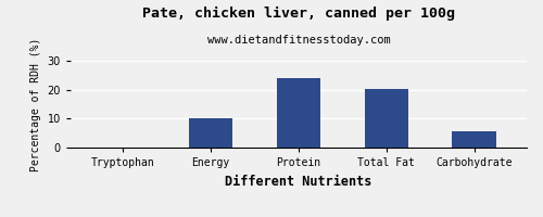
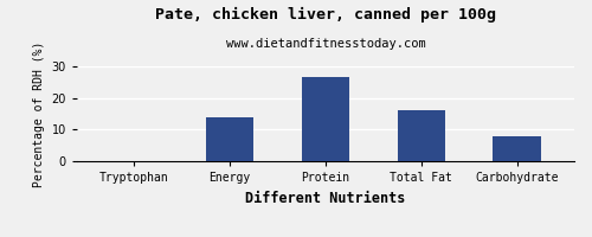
Energy: 10.0 -> 14.0
Protein: 24.0 -> 26.5
Total Fat: 20.2 -> 16.0
Carbohydrate: 5.5 -> 8.0
